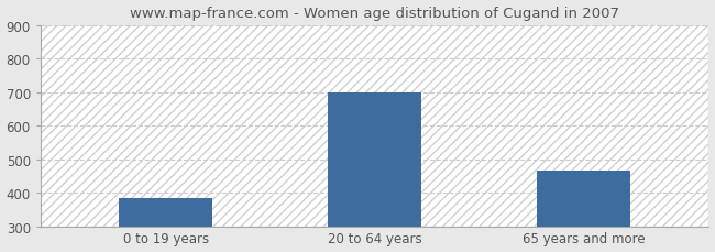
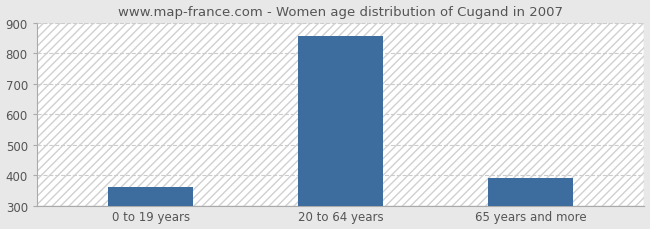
0 to 19 years: 385 -> 362
20 to 64 years: 700 -> 856
65 years and more: 465 -> 390
